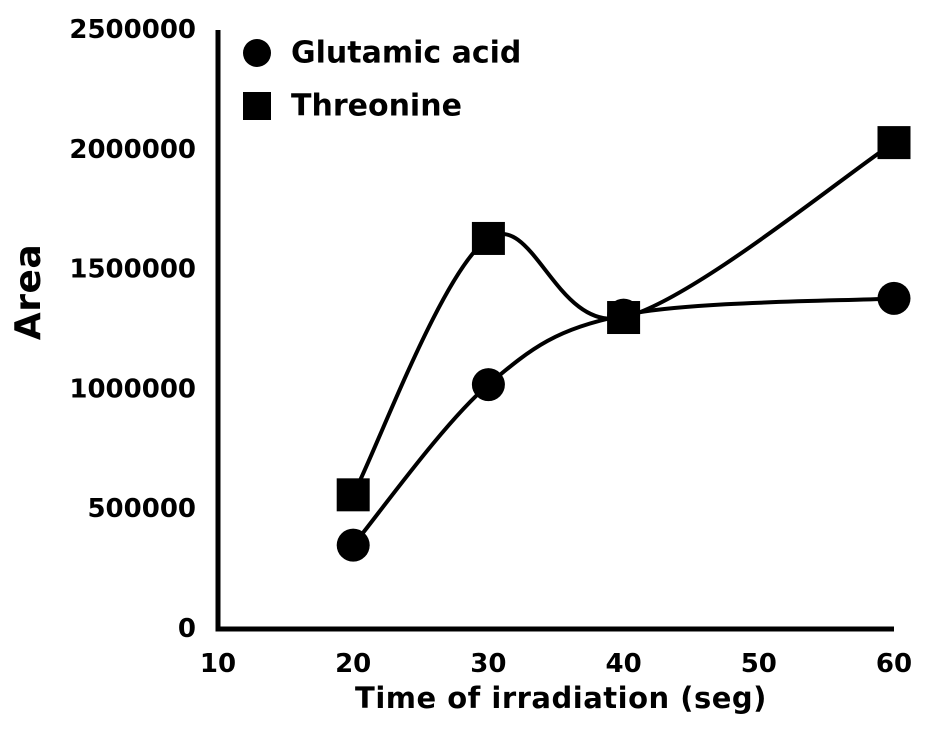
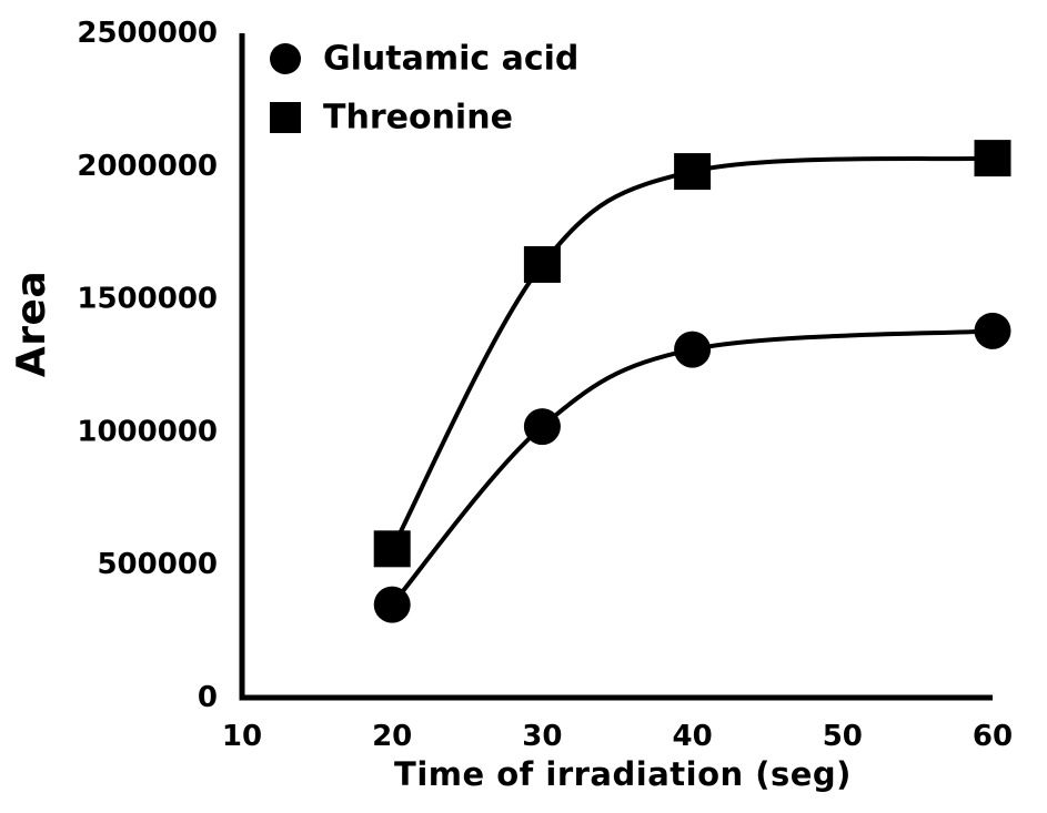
Threonine/40: 1300000 -> 1980000
